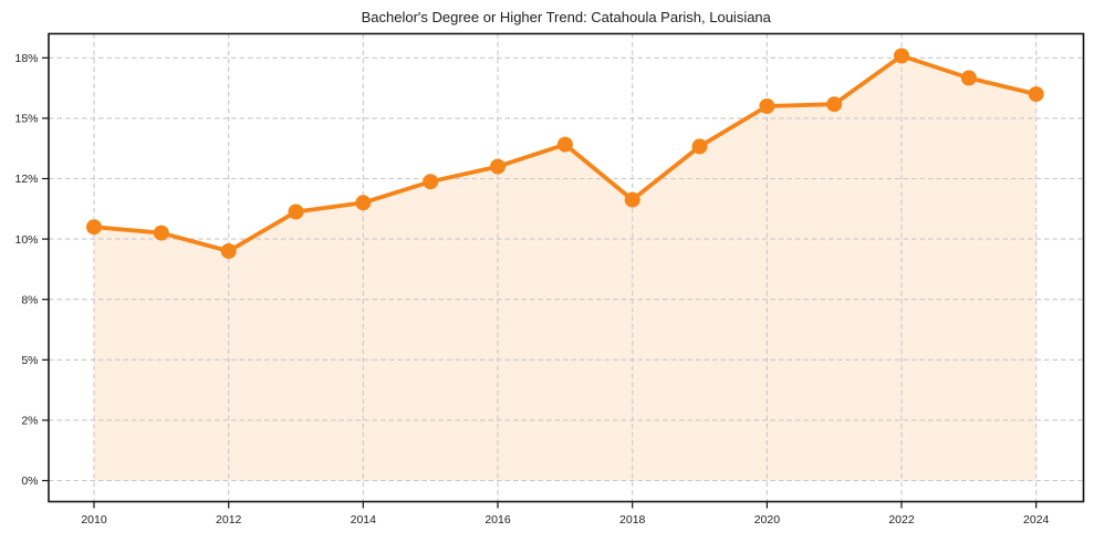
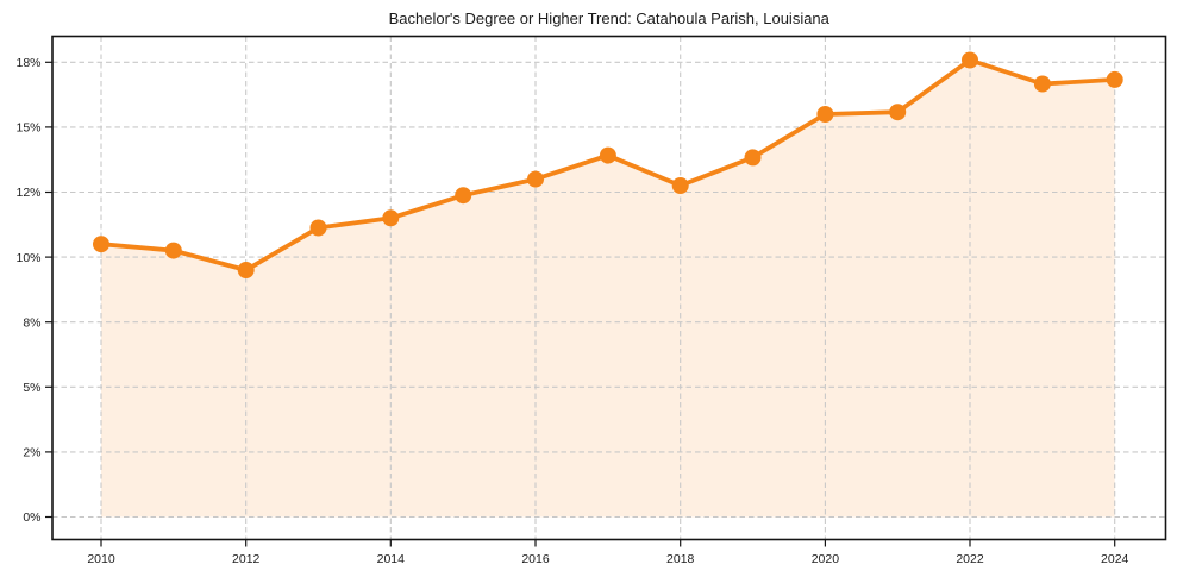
2018: 11.3% -> 12.3%
2024: 16.2% -> 17.2%
